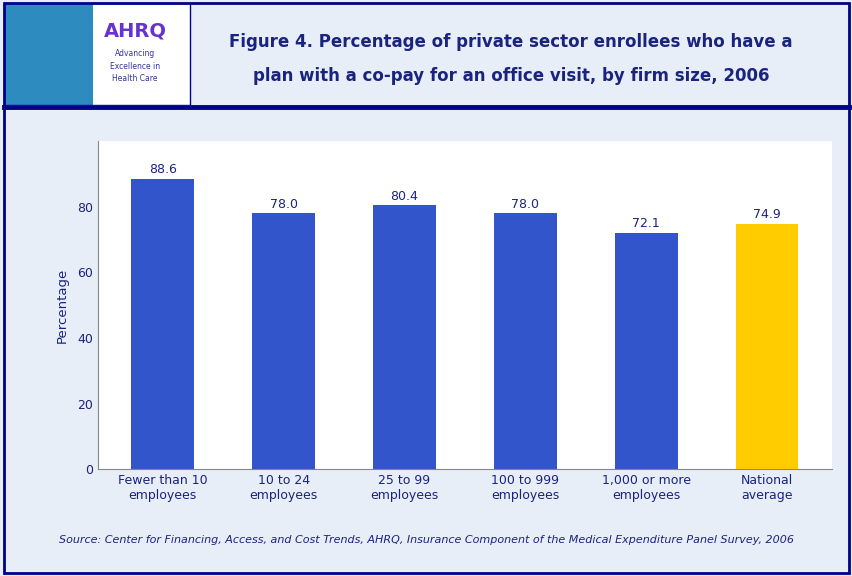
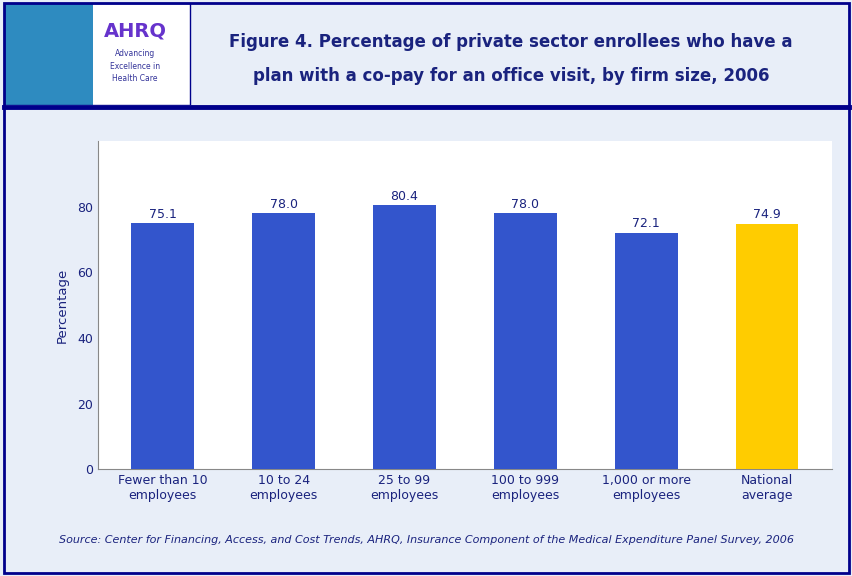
Fewer than 10 employees: 88.6 -> 75.1
